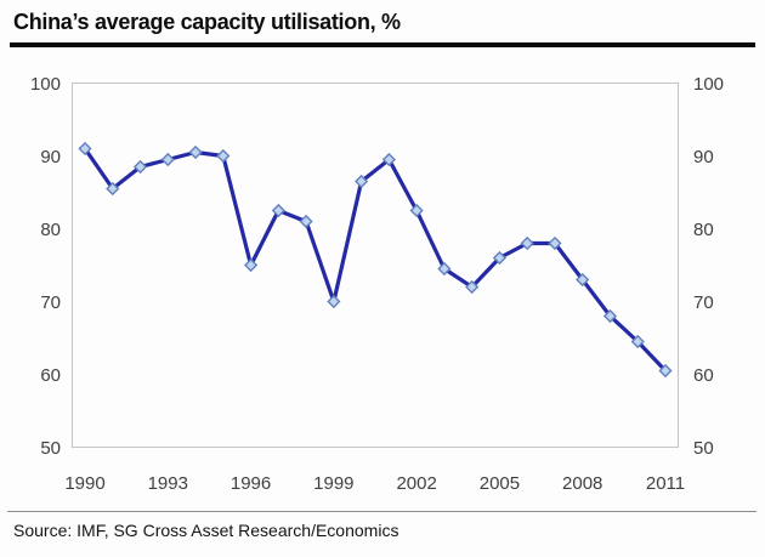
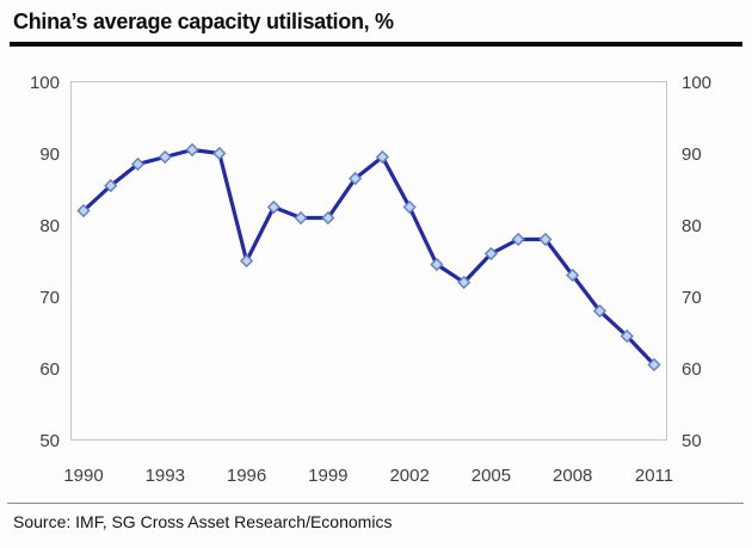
1990: 91 -> 82
1999: 70 -> 81
